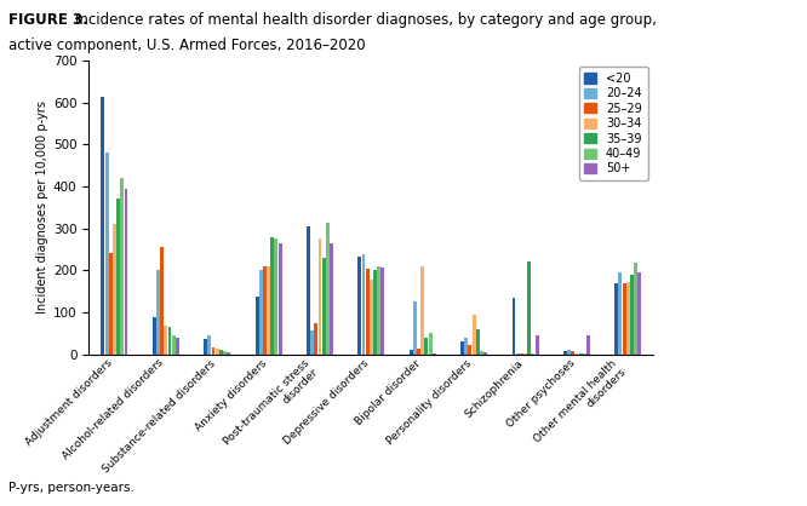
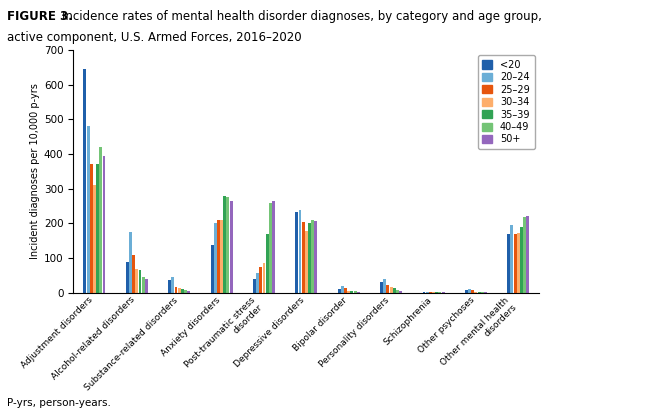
<20/Adjustment disorders: 615 -> 645
25–29/Adjustment disorders: 240 -> 370
20–24/Alcohol-related disorders: 200 -> 175
25–29/Alcohol-related disorders: 255 -> 108
<20/Post-traumatic stress disorder: 305 -> 38
30–34/Post-traumatic stress disorder: 275 -> 85
35–39/Post-traumatic stress disorder: 230 -> 170
40–49/Post-traumatic stress disorder: 315 -> 260
20–24/Bipolar disorder: 125 -> 18
30–34/Bipolar disorder: 210 -> 5
35–39/Bipolar disorder: 40 -> 5
40–49/Bipolar disorder: 50 -> 4
30–34/Personality disorders: 95 -> 15
35–39/Personality disorders: 60 -> 12
<20/Schizophrenia: 135 -> 2
35–39/Schizophrenia: 220 -> 1
50+/Schizophrenia: 45 -> 1
50+/Other psychoses: 45 -> 2
50+/Other mental health disorders: 195 -> 222
